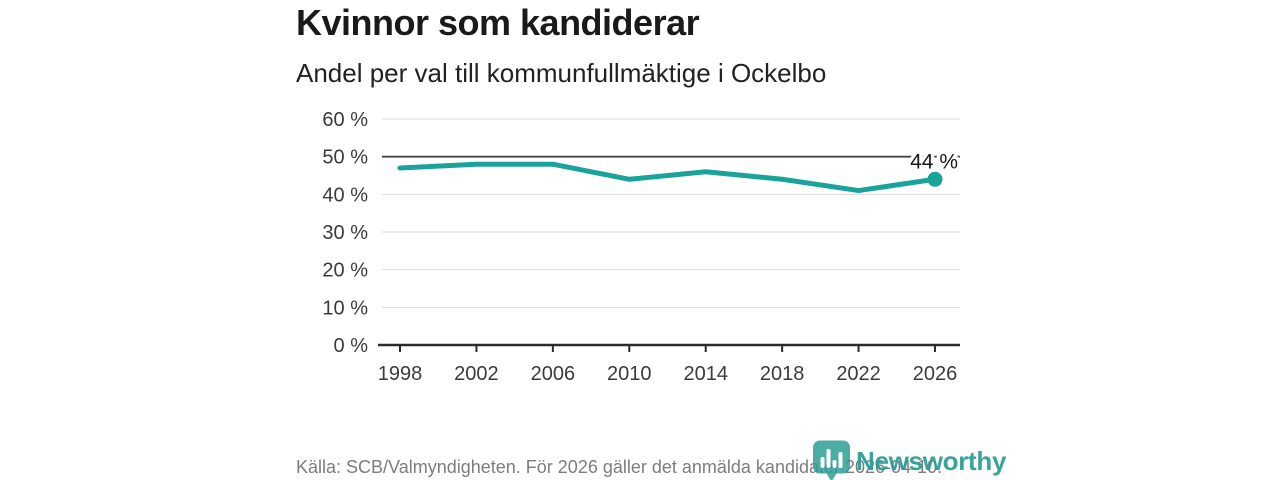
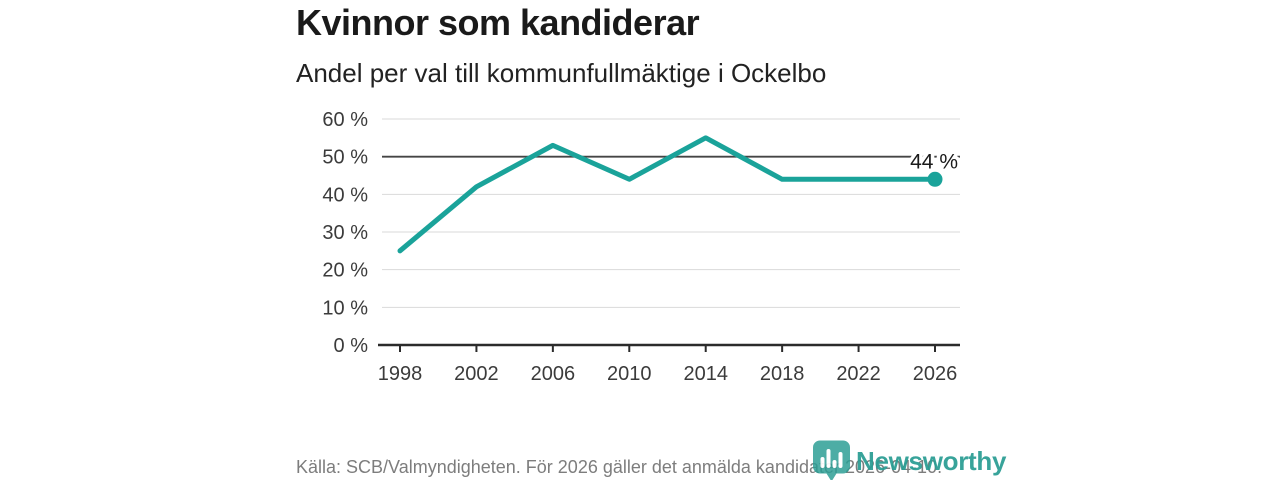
1998: 47% -> 25%
2002: 48% -> 42%
2006: 48% -> 53%
2014: 46% -> 55%
2022: 41% -> 44%
